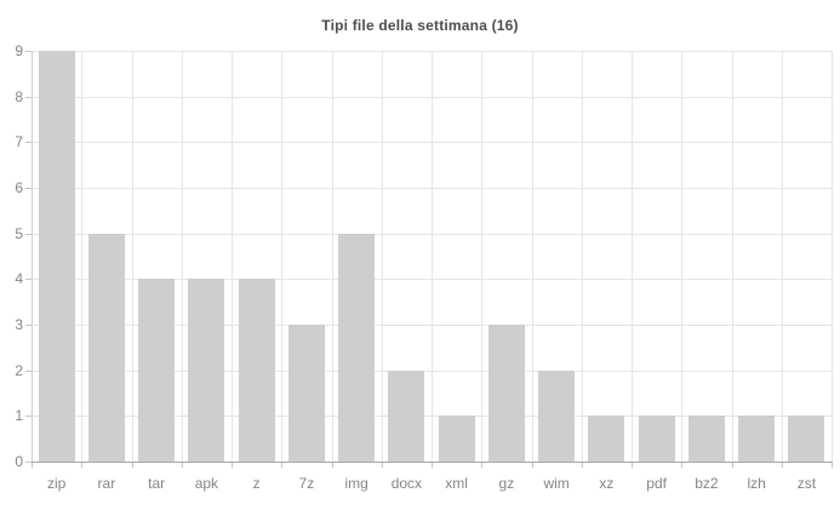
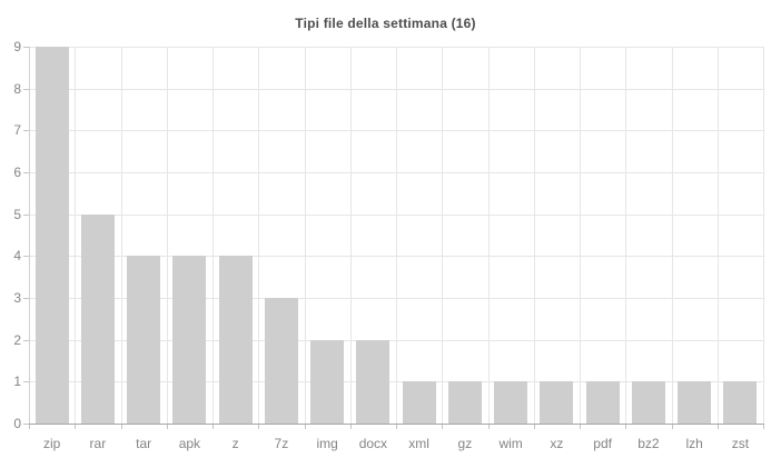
img: 5 -> 2
gz: 3 -> 1
wim: 2 -> 1
